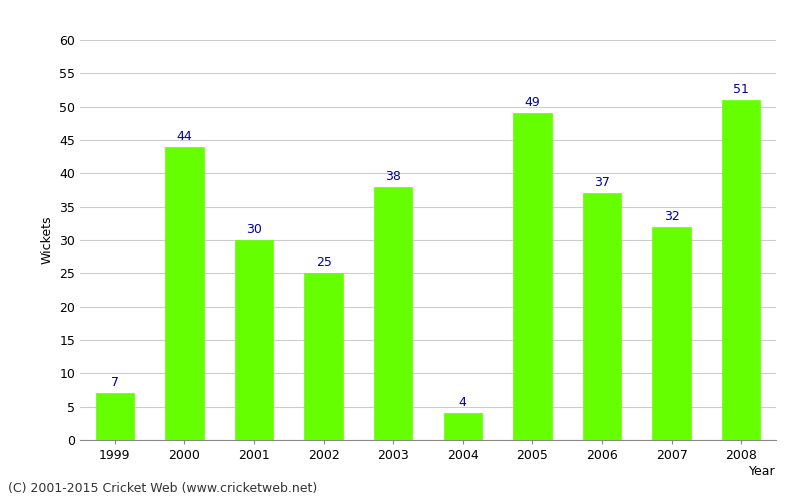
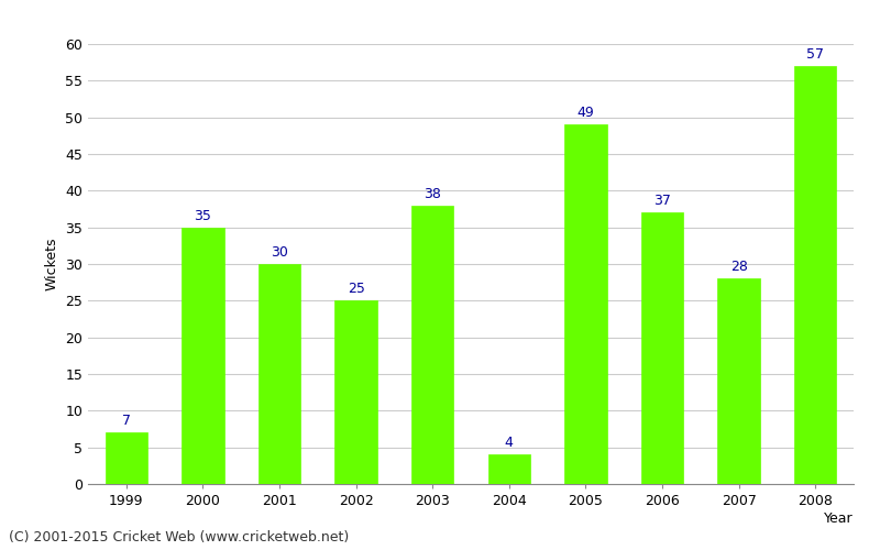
2000: 44 -> 35
2007: 32 -> 28
2008: 51 -> 57
